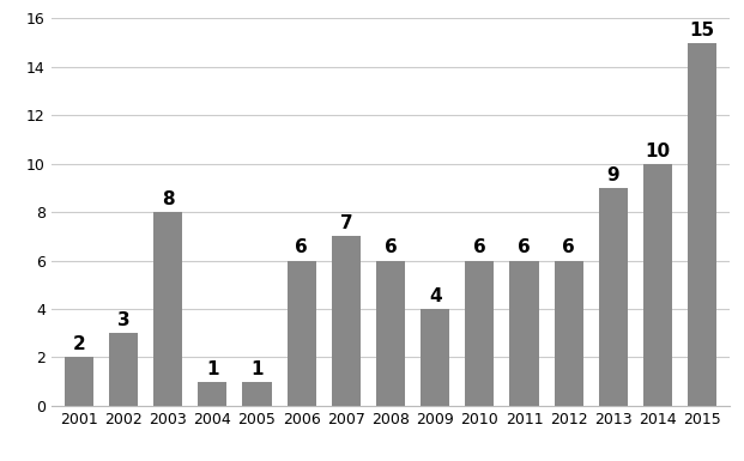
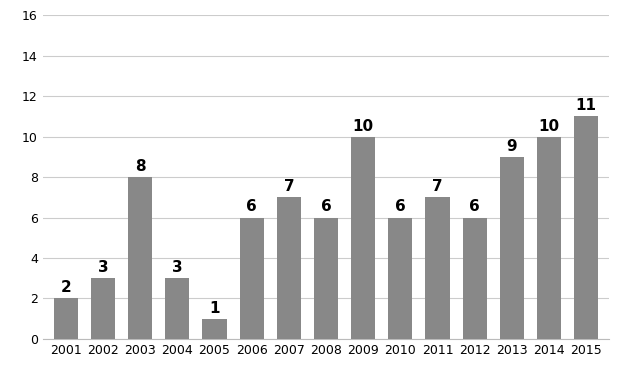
2004: 1 -> 3
2009: 4 -> 10
2011: 6 -> 7
2015: 15 -> 11
